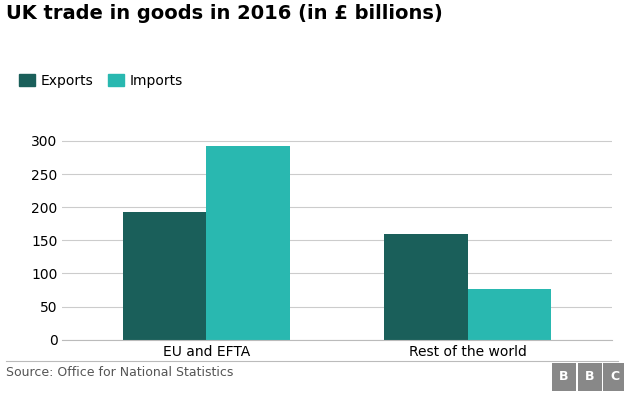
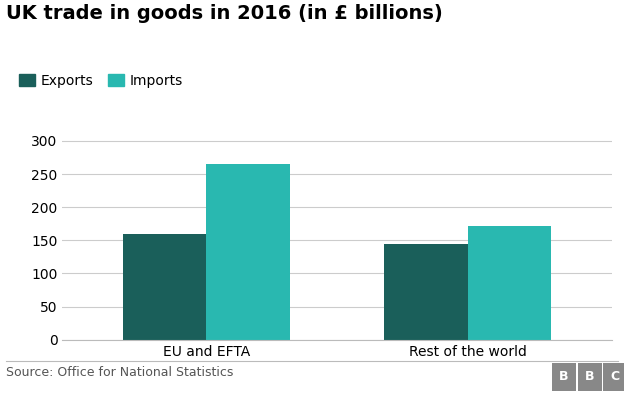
Exports/EU and EFTA: 192 -> 159
Imports/EU and EFTA: 292 -> 265
Exports/Rest of the world: 160 -> 145
Imports/Rest of the world: 76 -> 171
